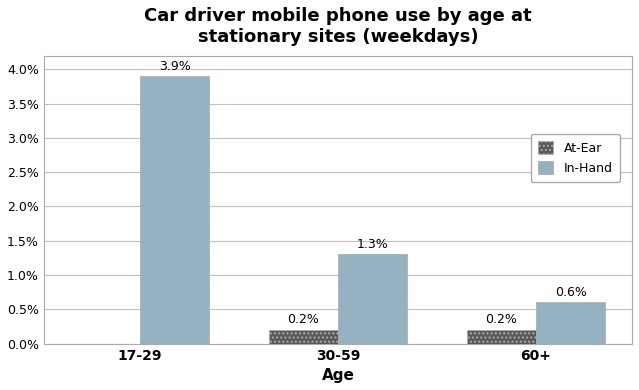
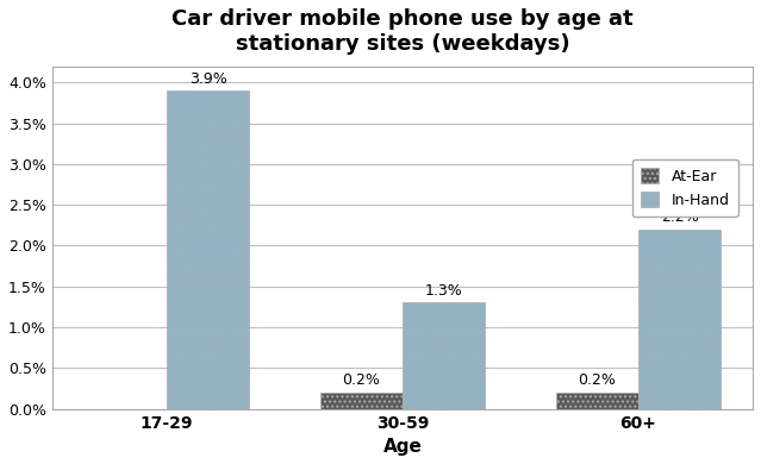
In-Hand/60+: 0.6% -> 2.2%
